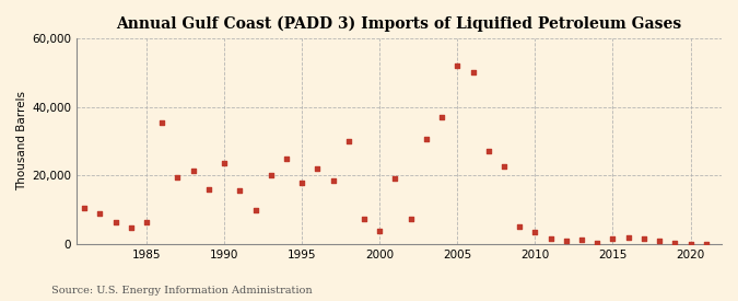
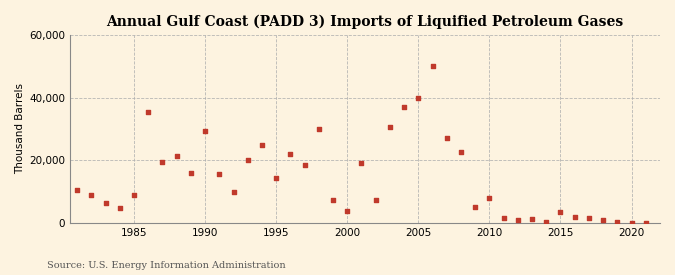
1985: 6,500 -> 9,000
1990: 23,500 -> 29,500
1995: 18,000 -> 14,500
2005: 52,000 -> 40,000
2010: 3,500 -> 8,000
2015: 1,500 -> 3,500
